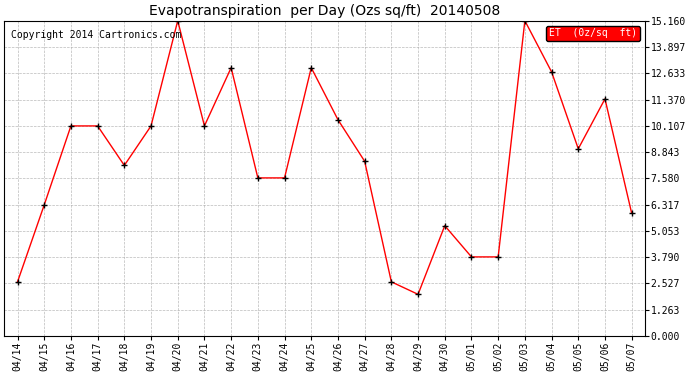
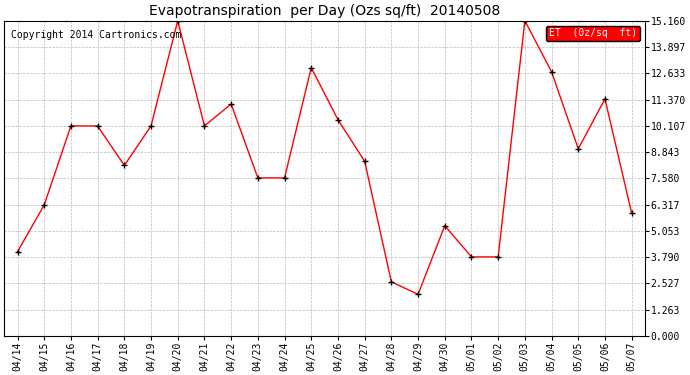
04/14: 2.60 -> 4.05
04/22: 12.90 -> 11.15
